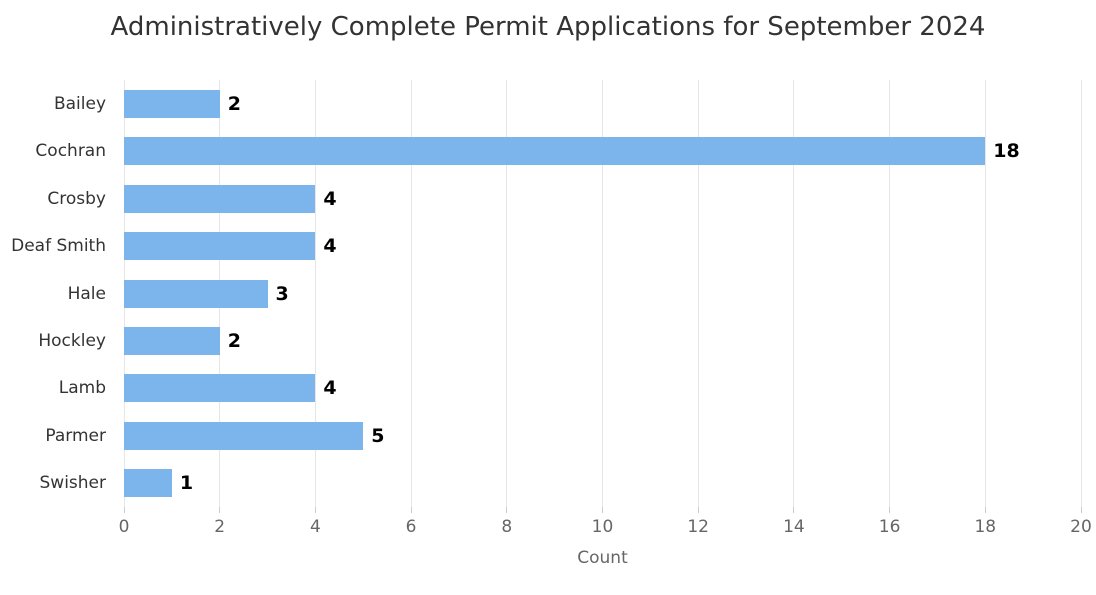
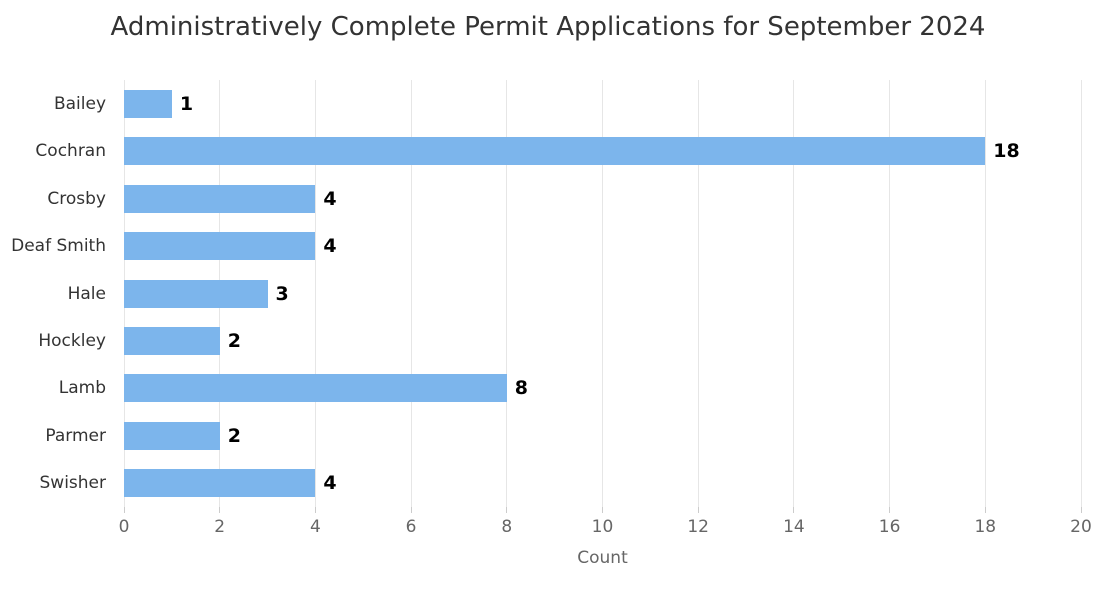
Bailey: 2 -> 1
Lamb: 4 -> 8
Parmer: 5 -> 2
Swisher: 1 -> 4
